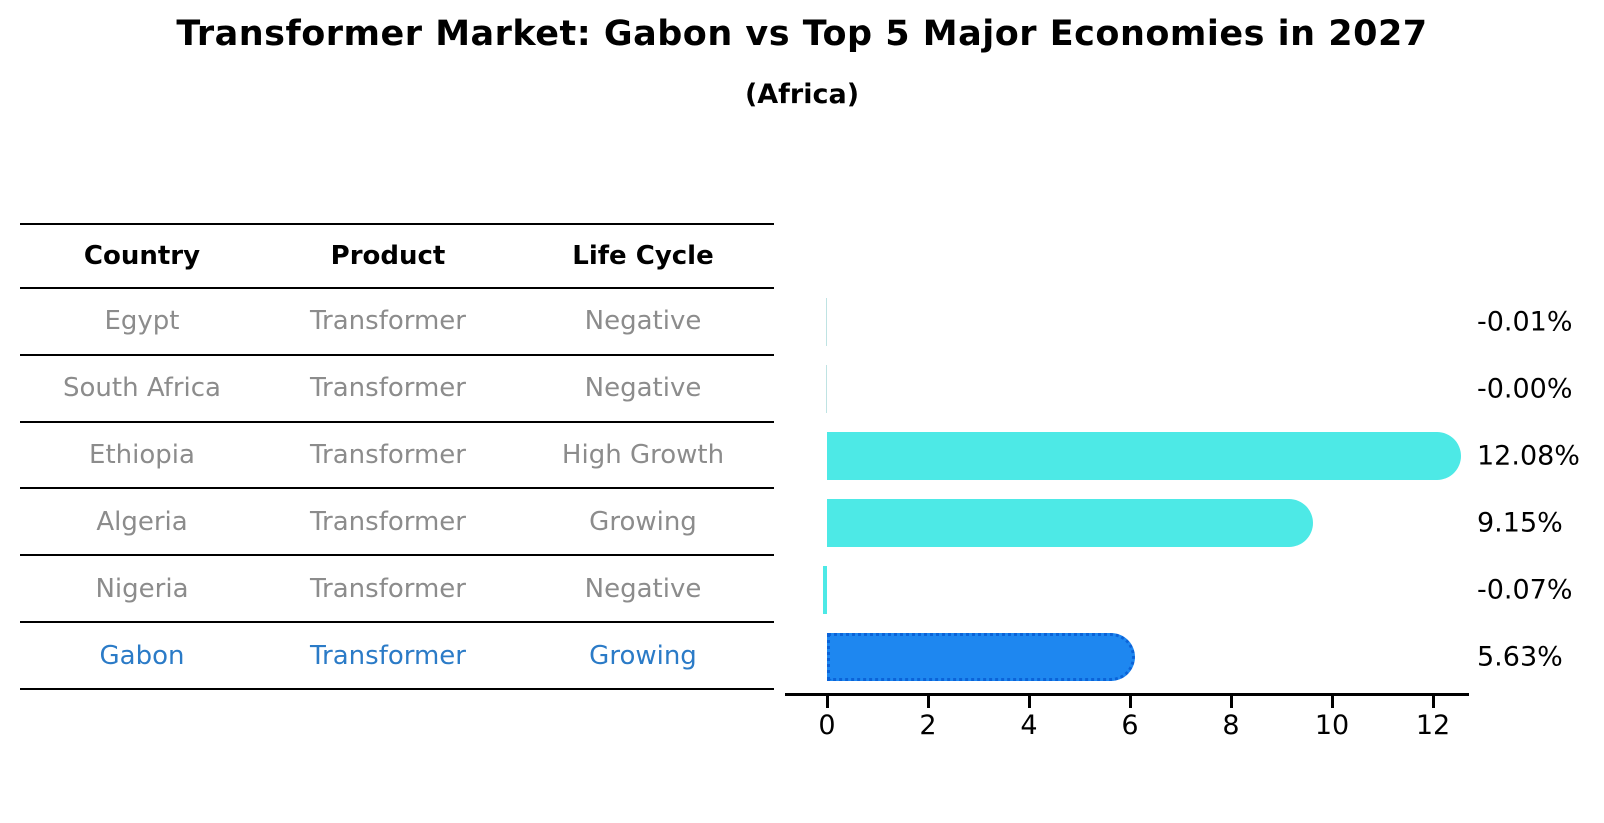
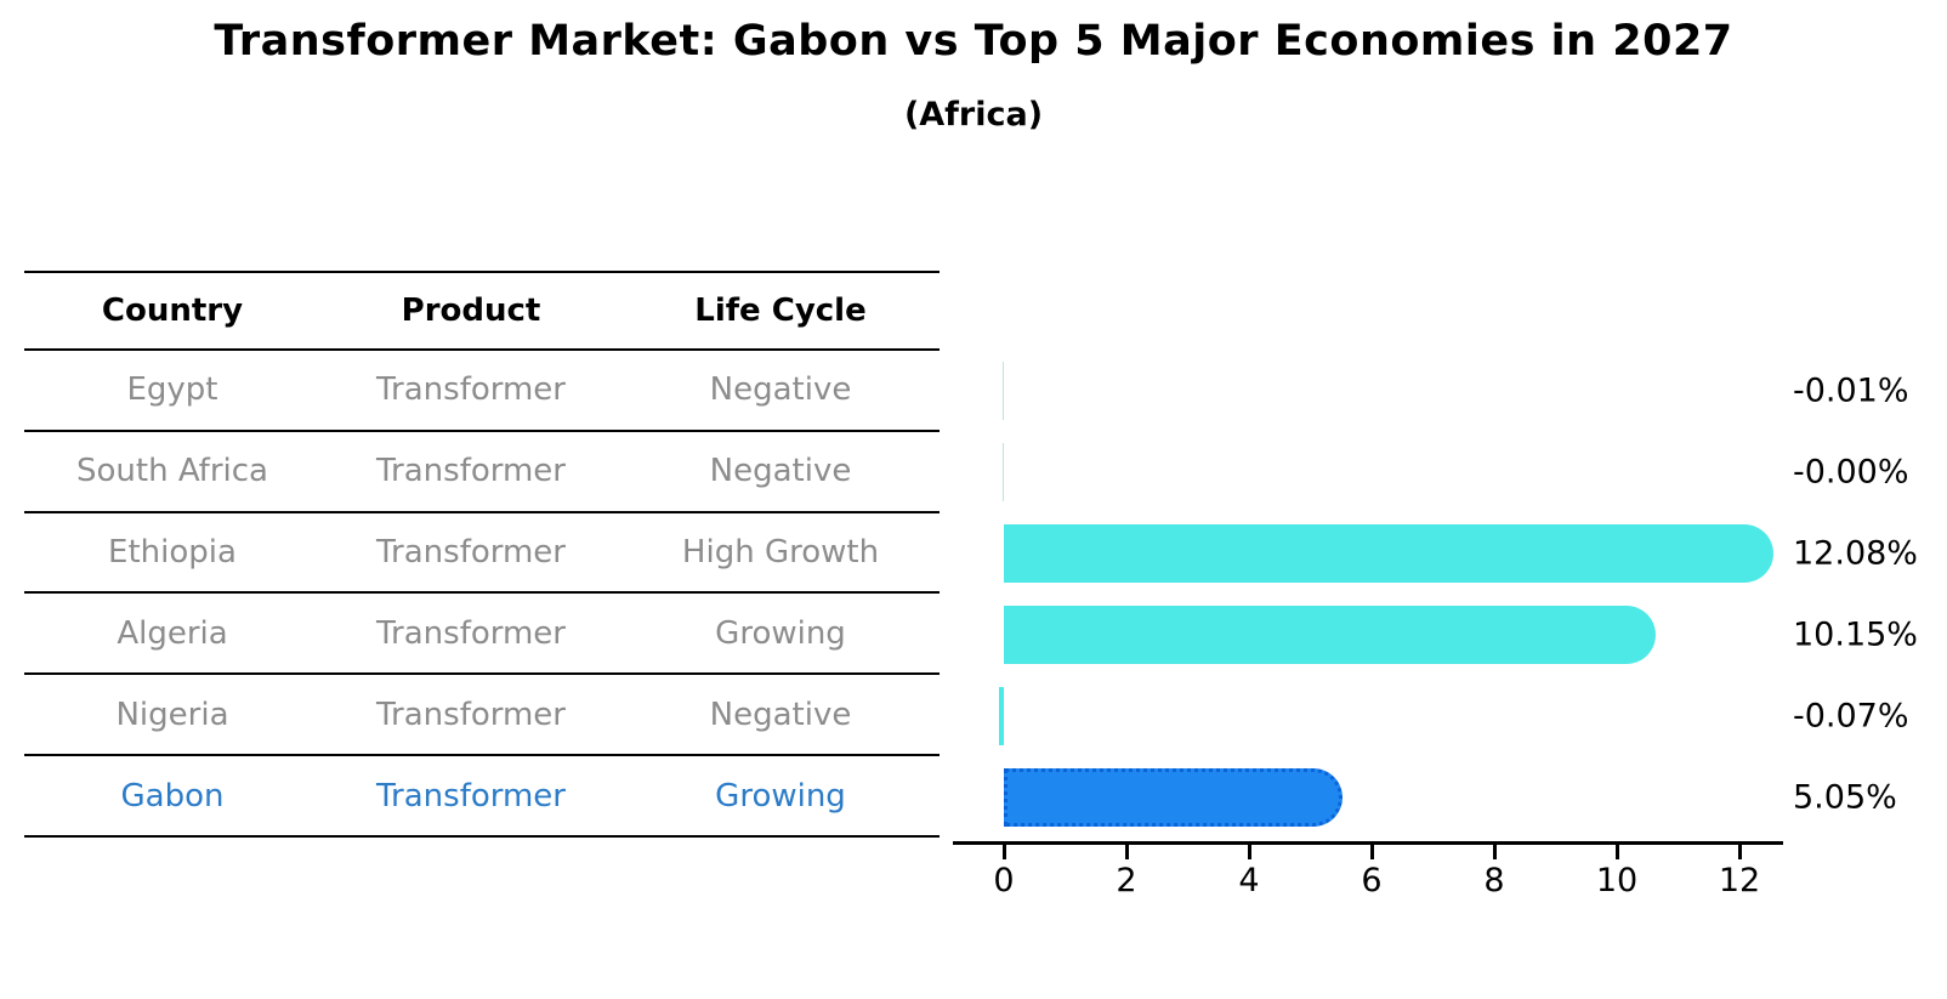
Algeria: 9.15% -> 10.15%
Gabon: 5.63% -> 5.05%
